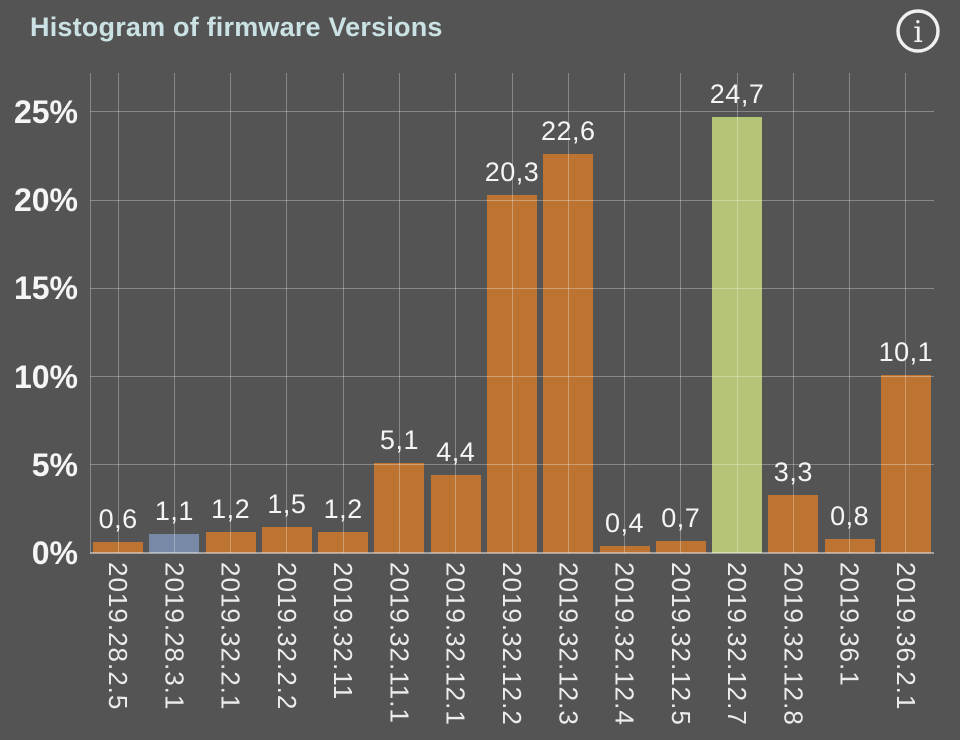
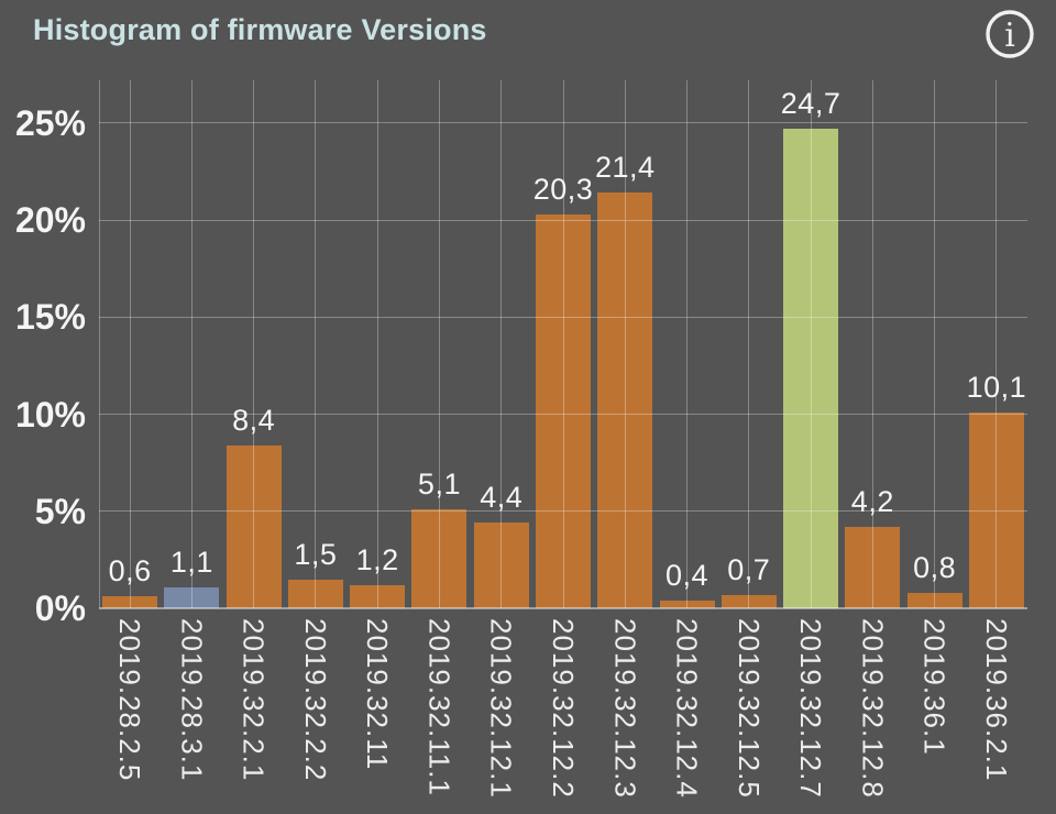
2019.32.2.1: 1,2 -> 8,4
2019.32.12.3: 22,6 -> 21,4
2019.32.12.8: 3,3 -> 4,2
